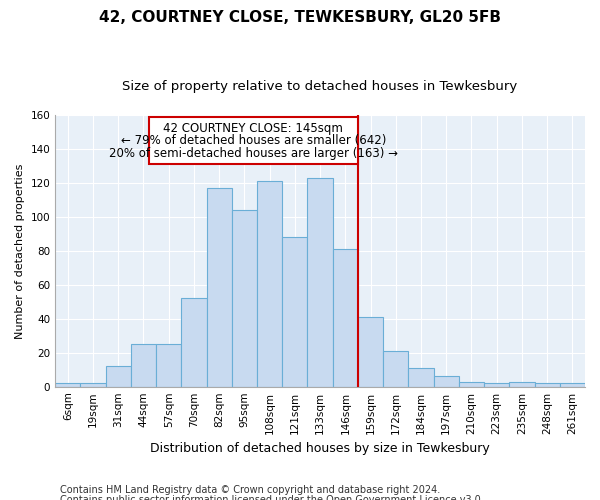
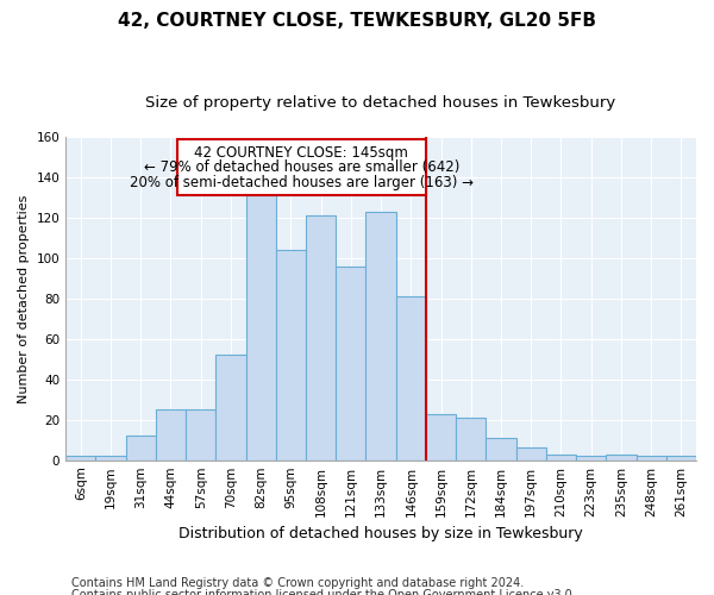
82sqm: 117 -> 131
121sqm: 88 -> 96
159sqm: 41 -> 23
